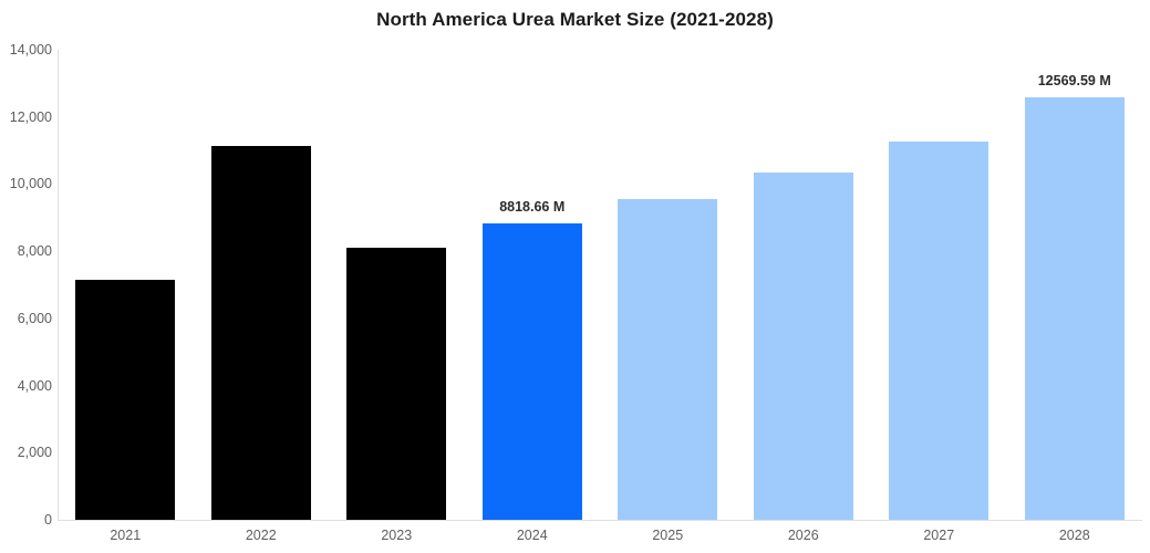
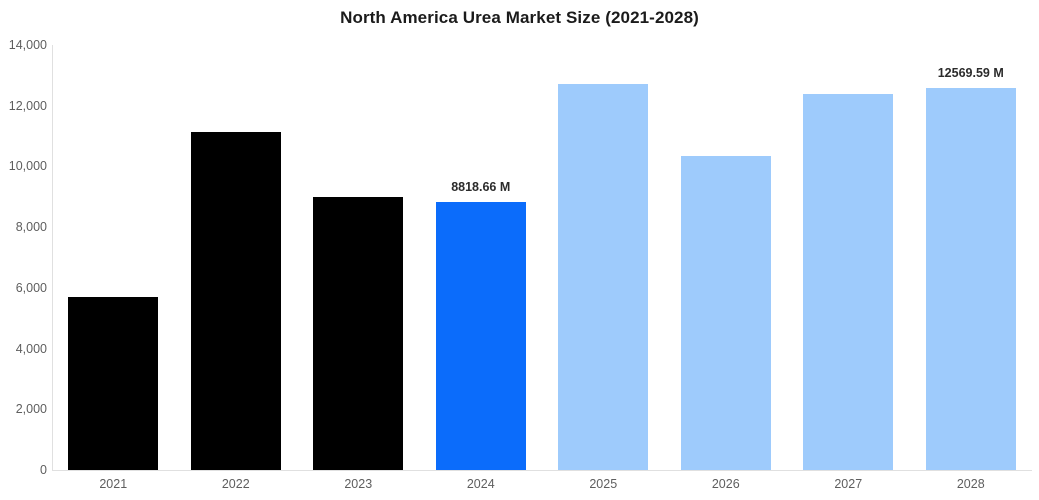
2021: 7200 -> 5700
2023: 8100 -> 9000
2025: 9500 -> 12700
2027: 11200 -> 12400
